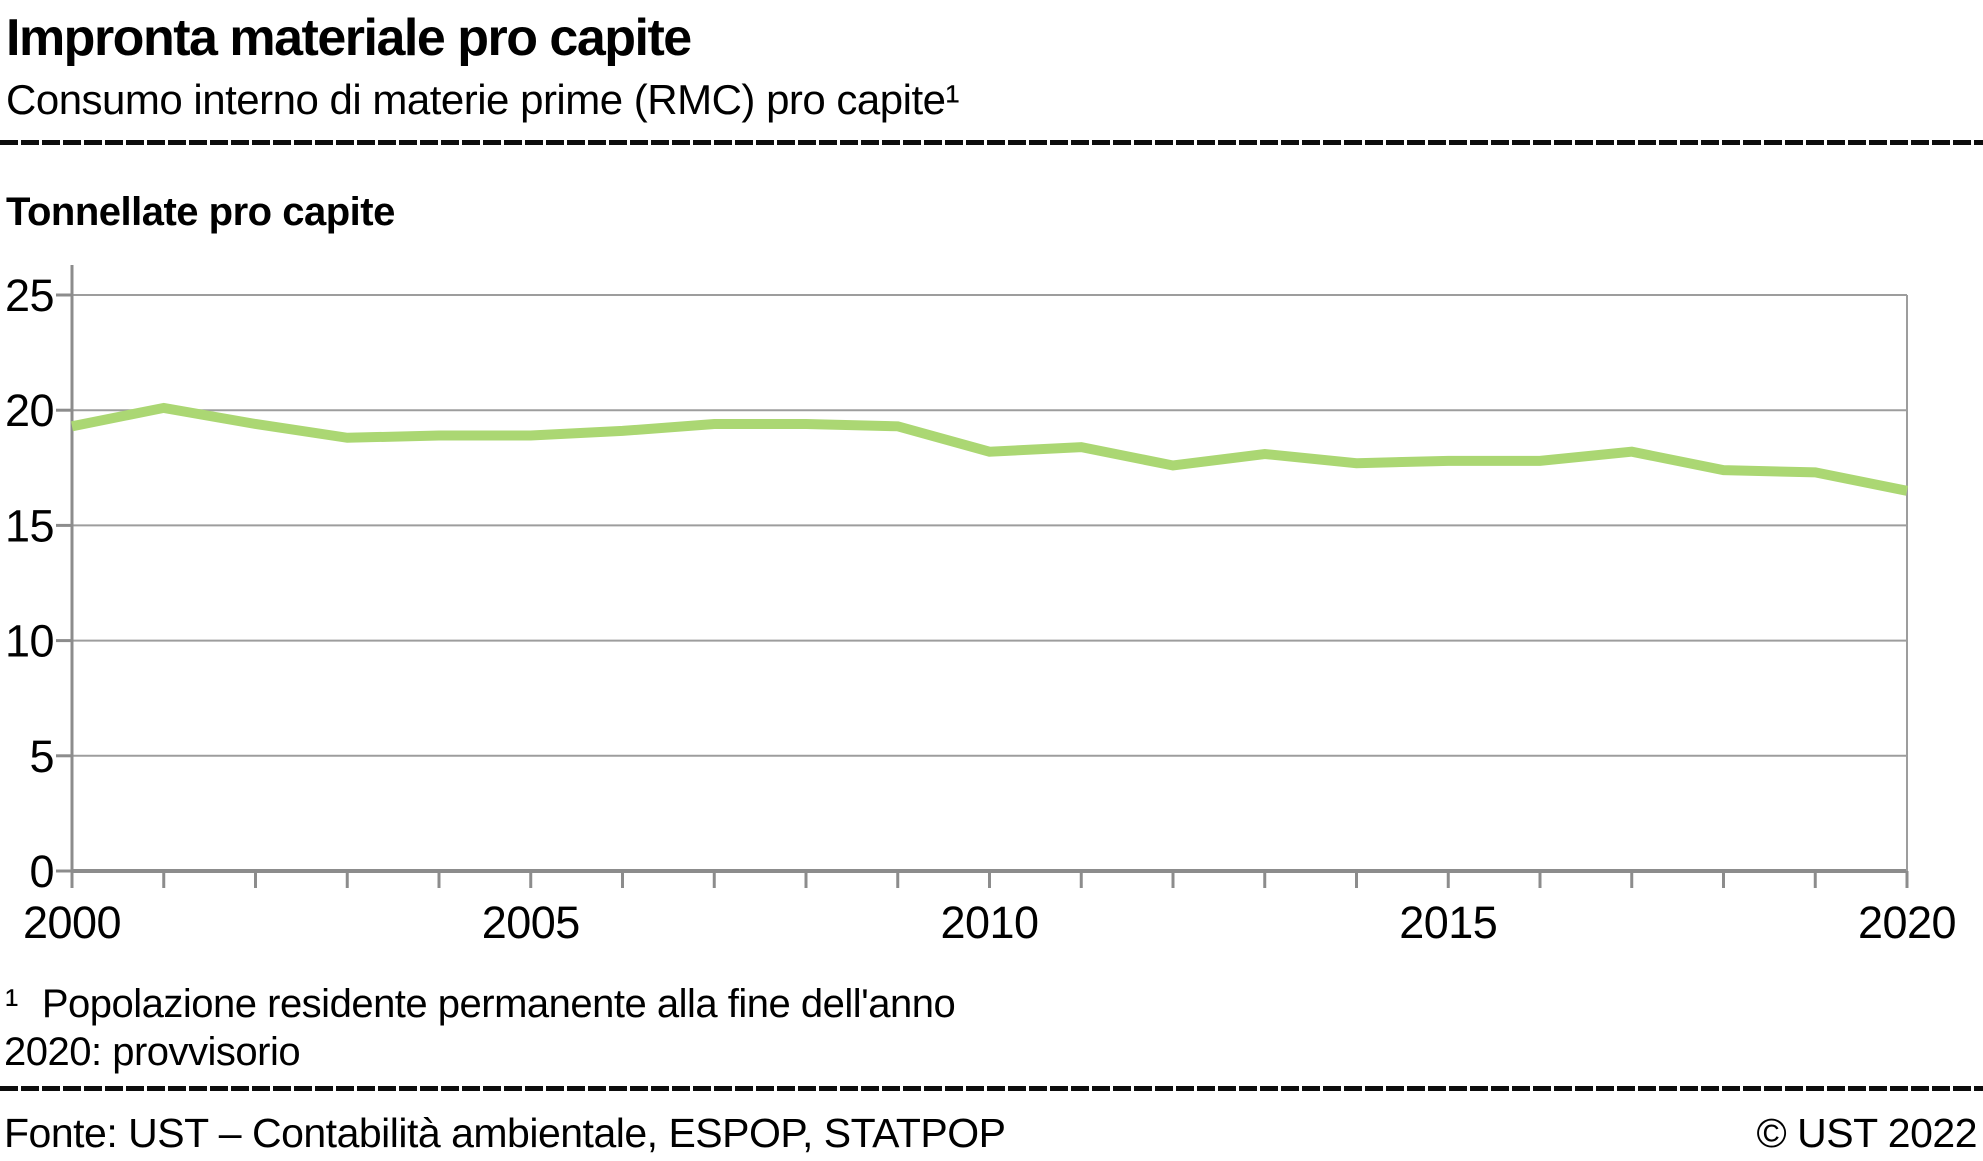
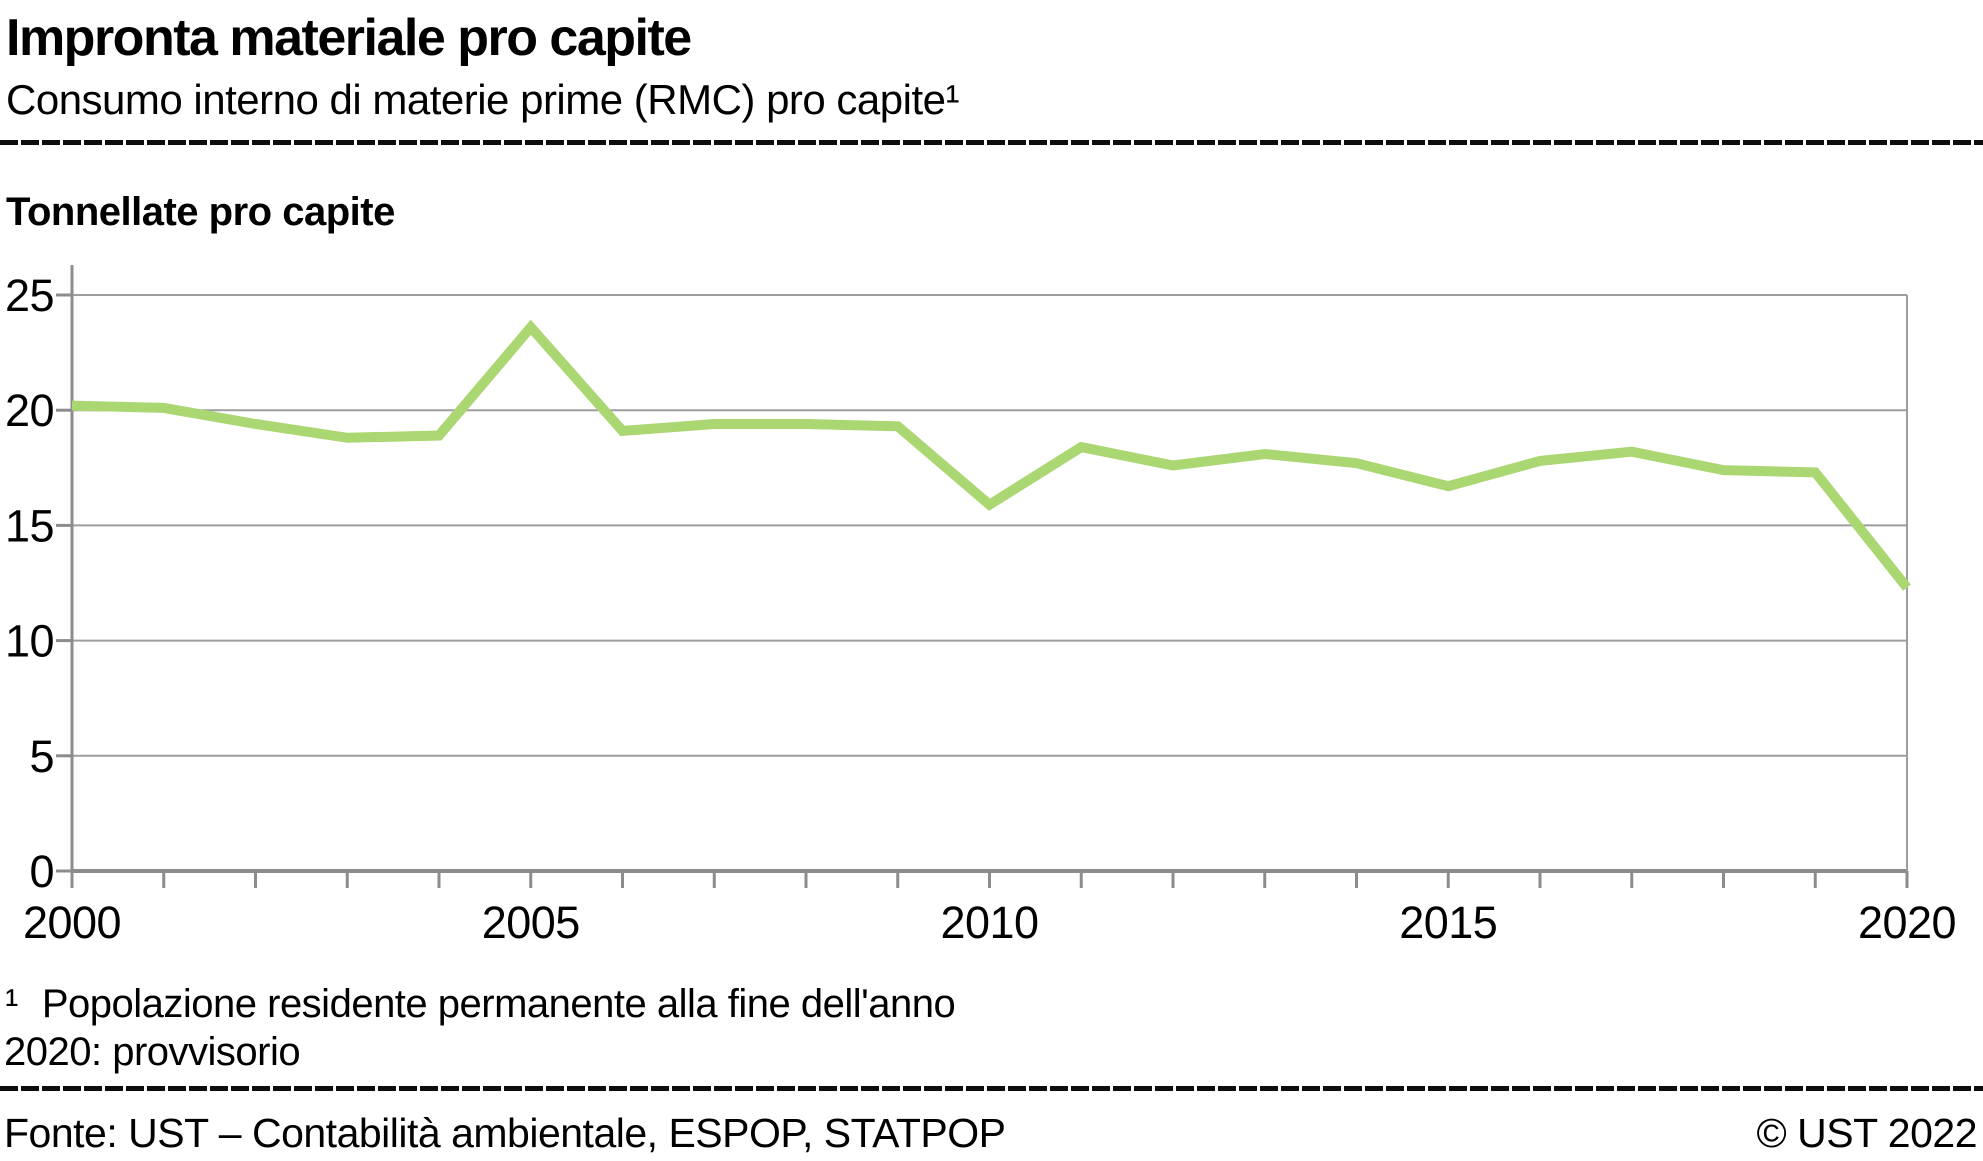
2000: 19.3 -> 20.2
2005: 18.9 -> 23.6
2010: 18.2 -> 15.9
2015: 17.8 -> 16.7
2020: 16.5 -> 12.3
